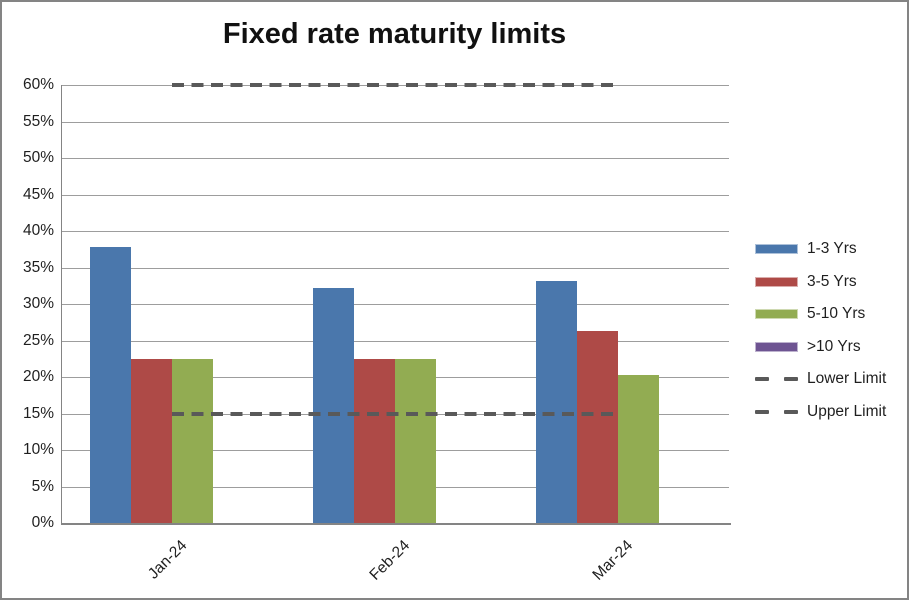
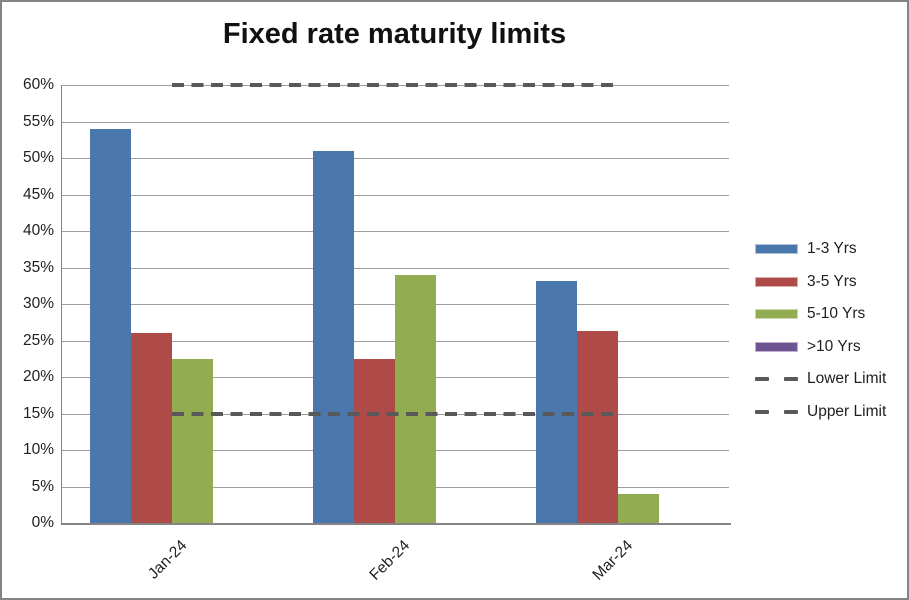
1-3 Yrs/Jan-24: 38% -> 54%
3-5 Yrs/Jan-24: 22% -> 26%
1-3 Yrs/Feb-24: 32% -> 51%
5-10 Yrs/Feb-24: 22% -> 34%
5-10 Yrs/Mar-24: 20% -> 4%
